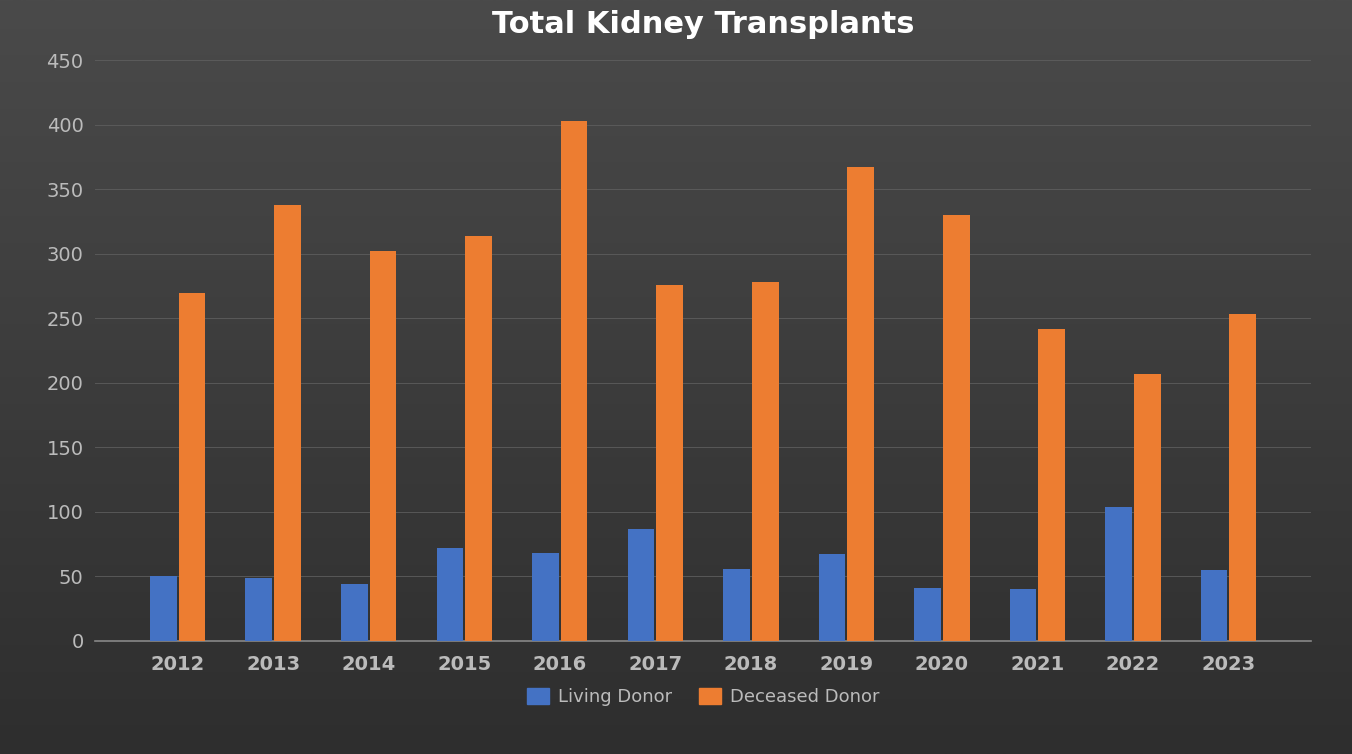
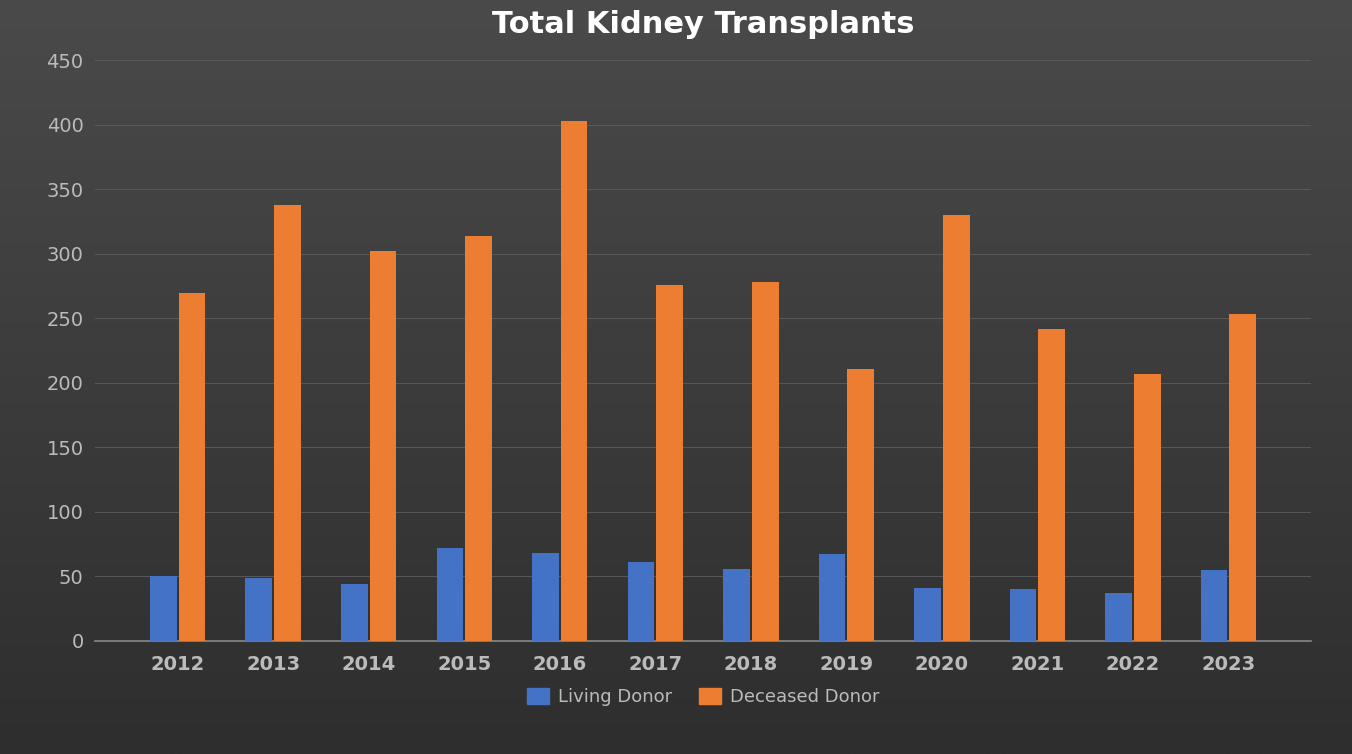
Living Donor/2017: 87 -> 61
Deceased Donor/2019: 367 -> 211
Living Donor/2022: 104 -> 37
